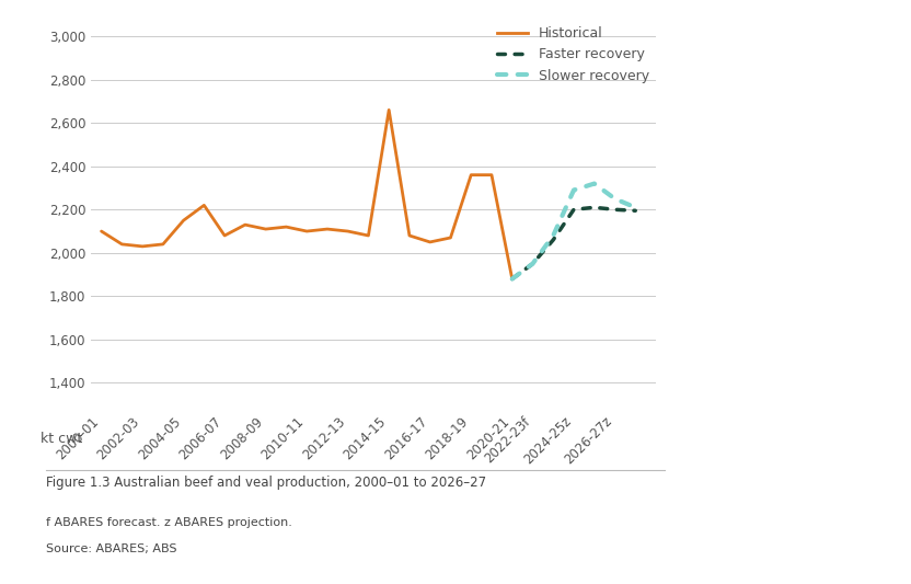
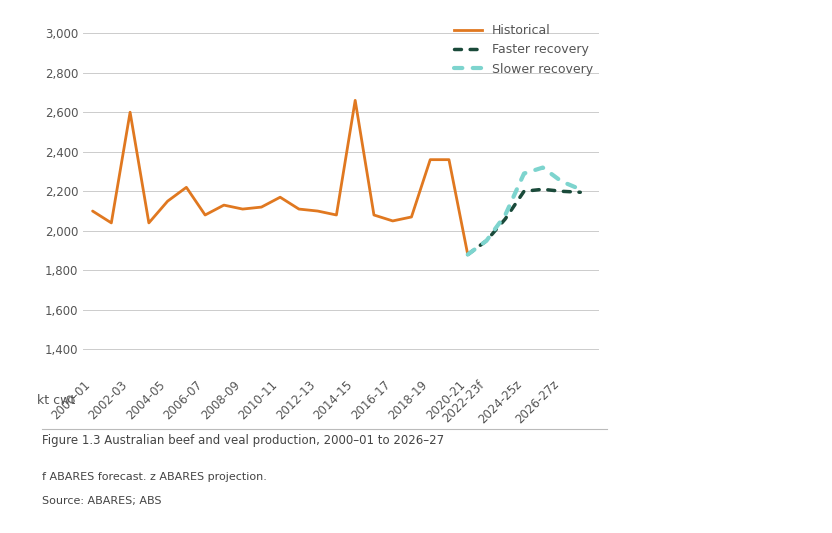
Historical/2002-03: 2,030 -> 2,600
Historical/2010-11: 2,100 -> 2,170
